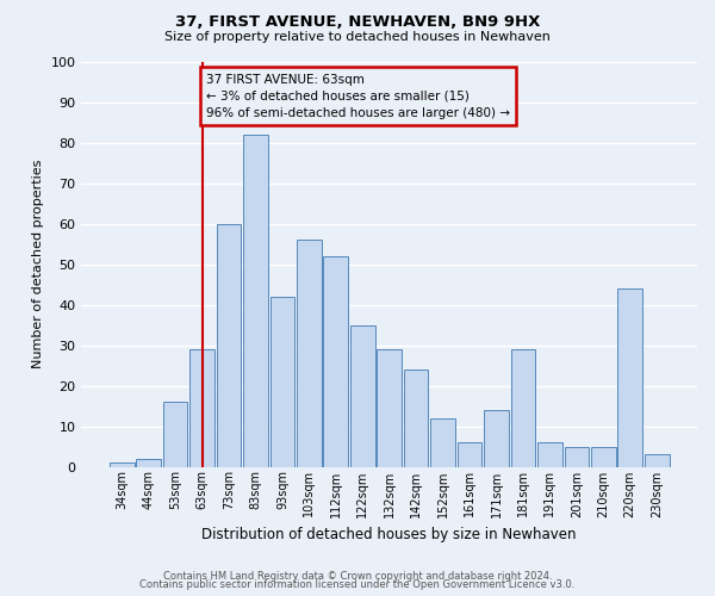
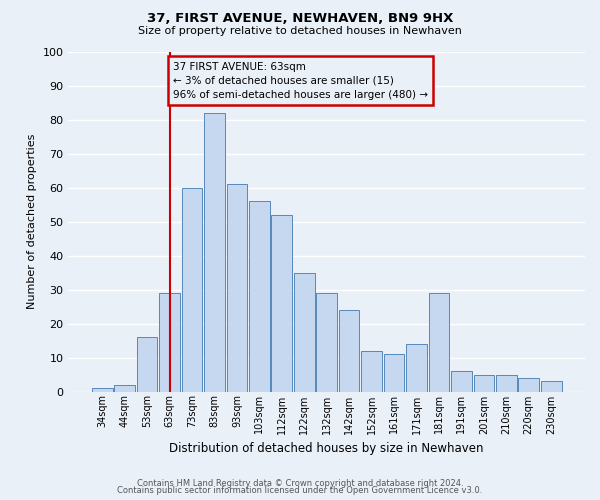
93sqm: 42 -> 61
161sqm: 6 -> 11
220sqm: 44 -> 4
